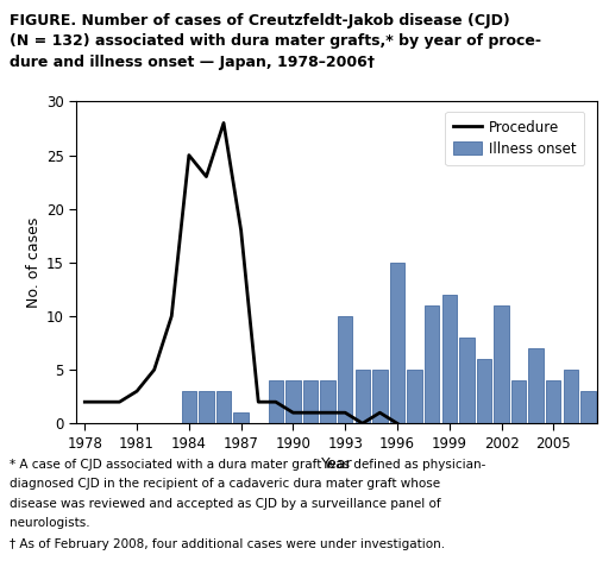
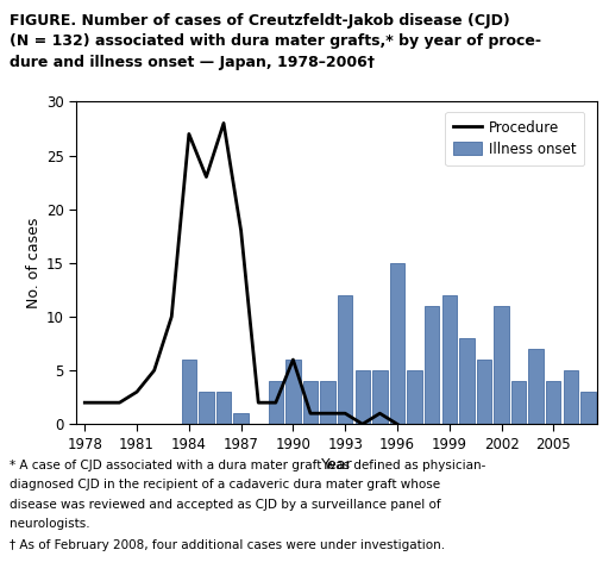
Procedure/1984: 25 -> 27
Illness onset/1984: 3 -> 6
Procedure/1990: 1 -> 6
Illness onset/1990: 4 -> 6
Illness onset/1993: 10 -> 12
